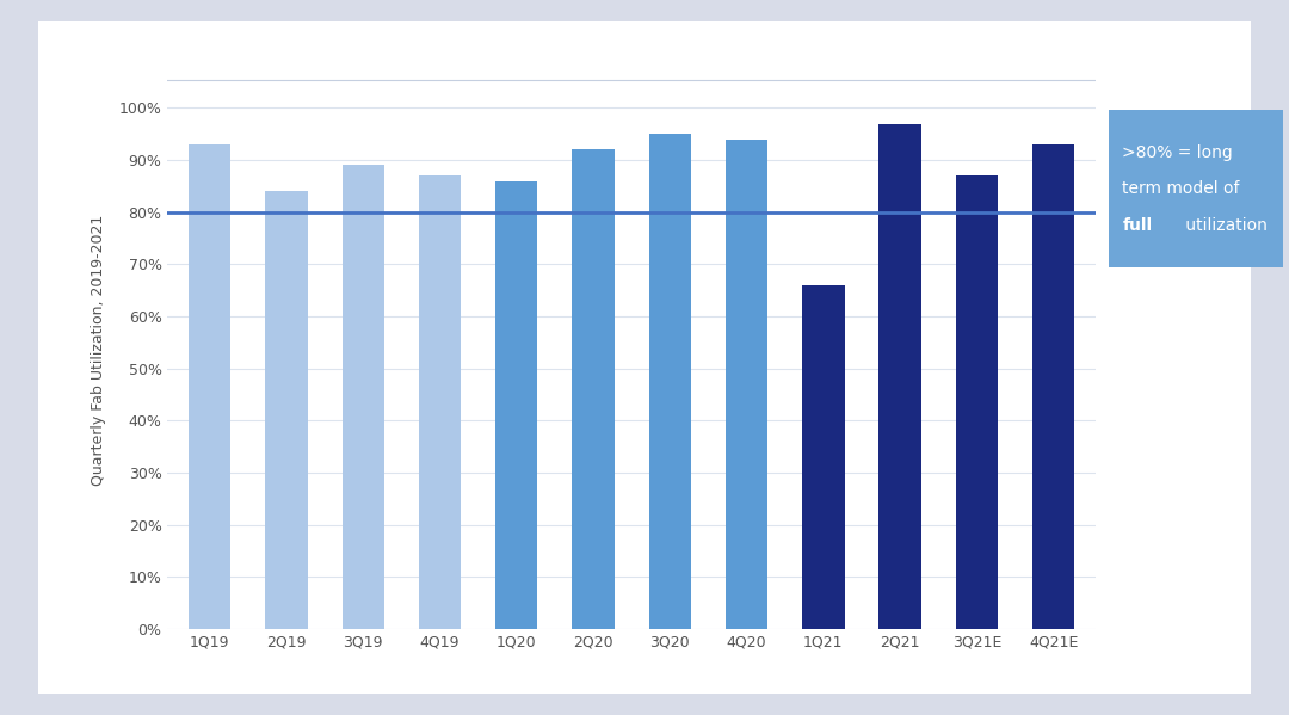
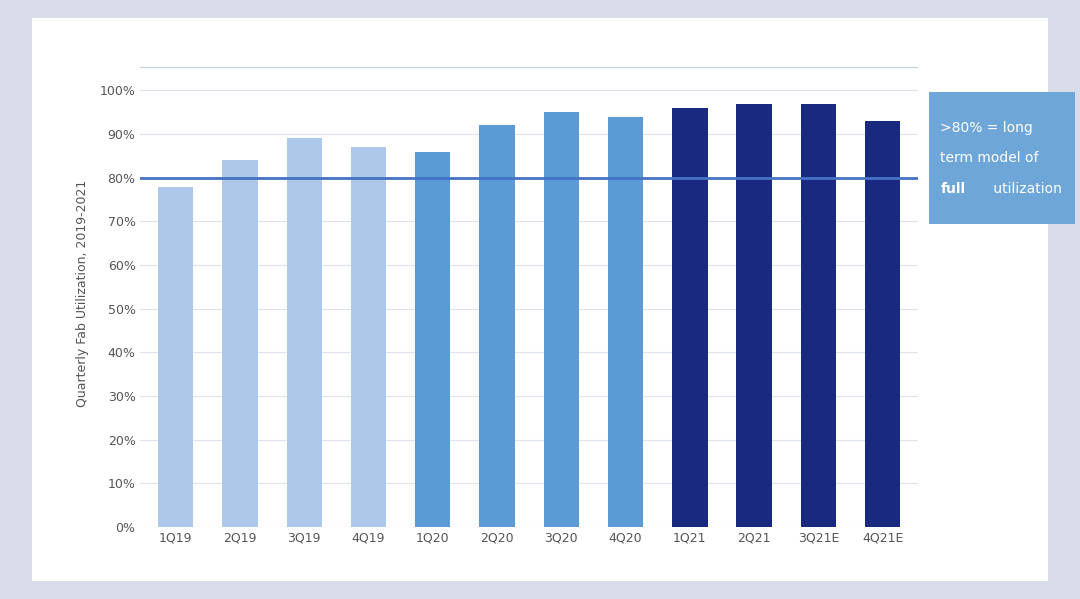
1Q19: 93% -> 78%
1Q21: 66% -> 96%
3Q21E: 87% -> 97%
